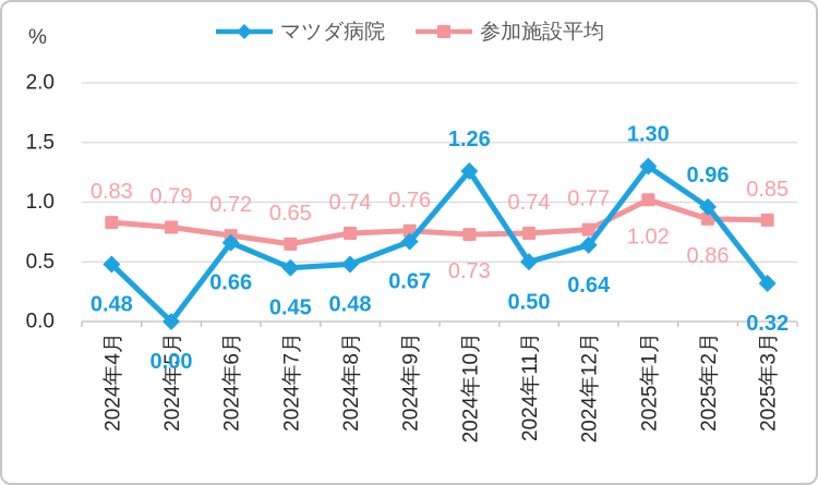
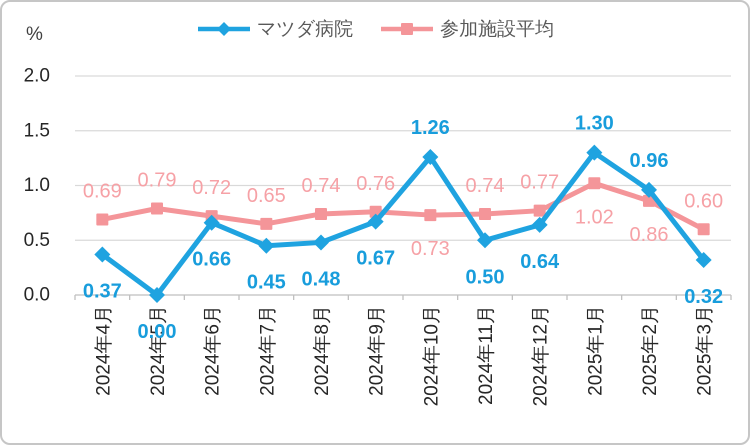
マツダ病院/2024年4月: 0.48 -> 0.37
参加施設平均/2024年4月: 0.83 -> 0.69
参加施設平均/2025年3月: 0.85 -> 0.60
